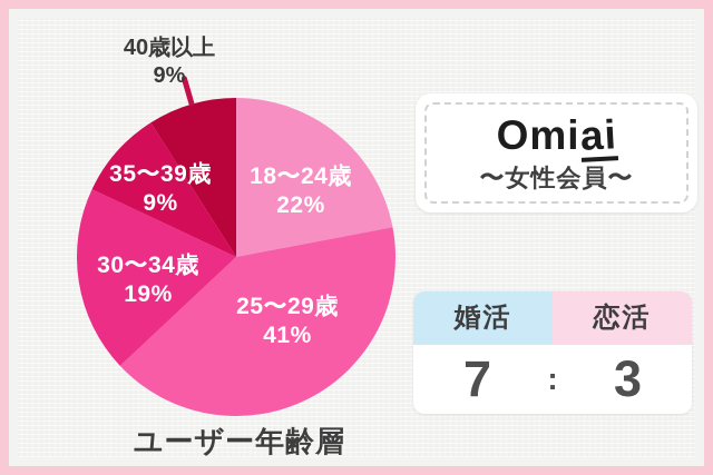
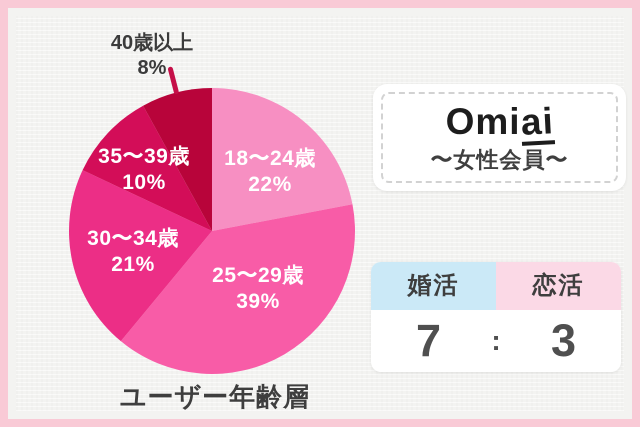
25〜29歳: 41% -> 39%
30〜34歳: 19% -> 21%
35〜39歳: 9% -> 10%
40歳以上: 9% -> 8%
